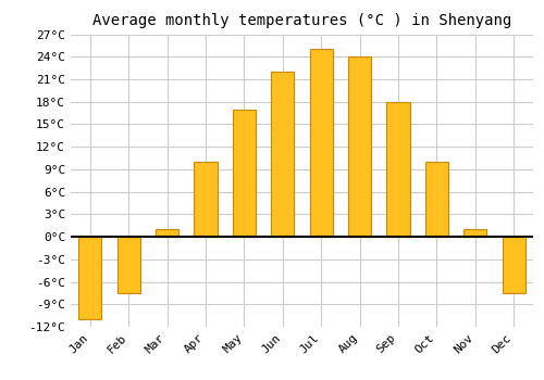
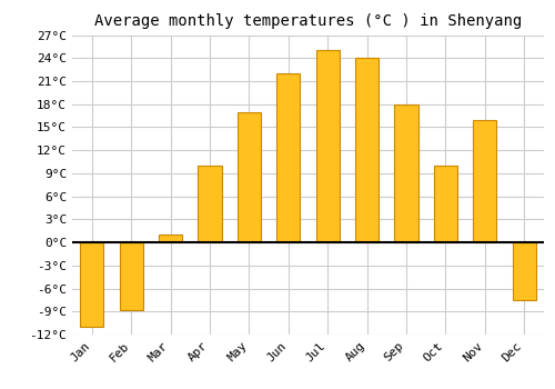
Feb: -7.5°C -> -8.8°C
Nov: 1.0°C -> 16.0°C
